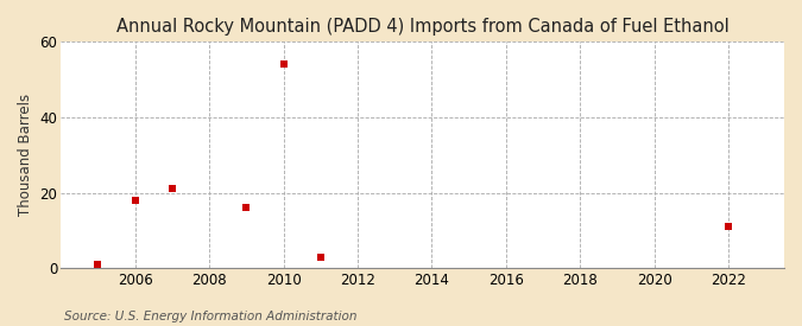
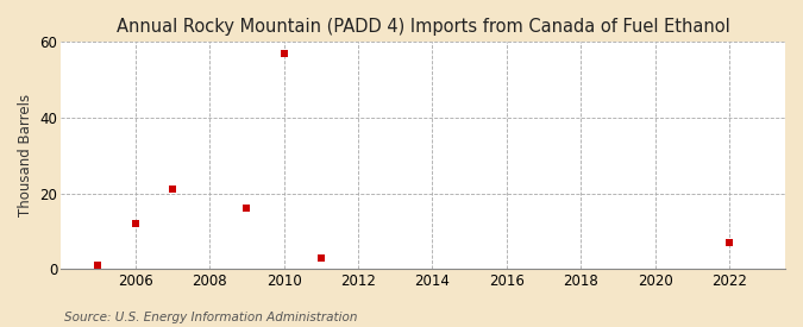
2006: 18 -> 12
2010: 54 -> 57
2022: 11 -> 7
